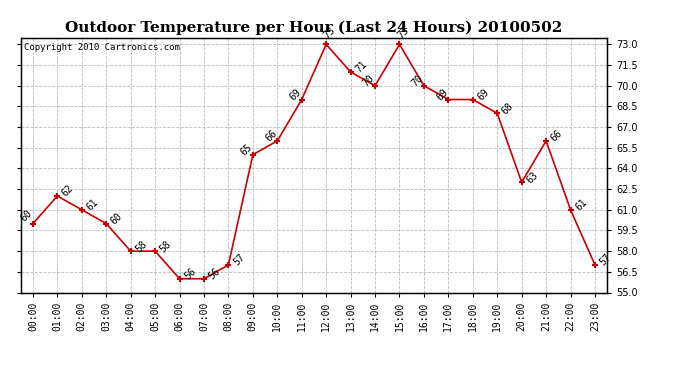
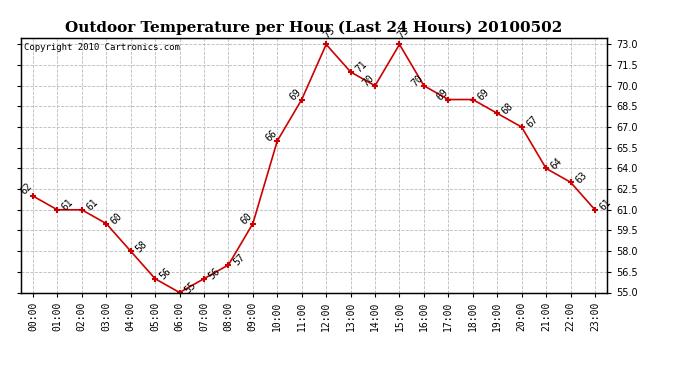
00:00: 60 -> 62
01:00: 62 -> 61
05:00: 58 -> 56
06:00: 56 -> 55
09:00: 65 -> 60
20:00: 63 -> 67
21:00: 66 -> 64
22:00: 61 -> 63
23:00: 57 -> 61
